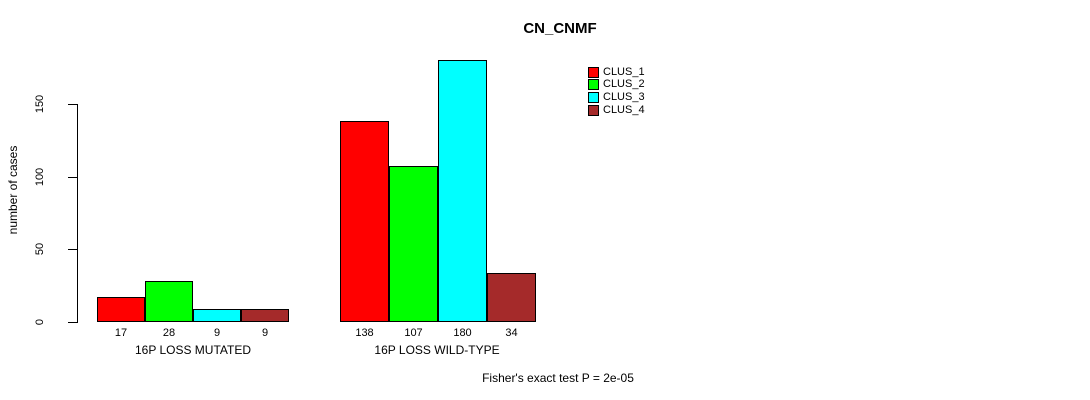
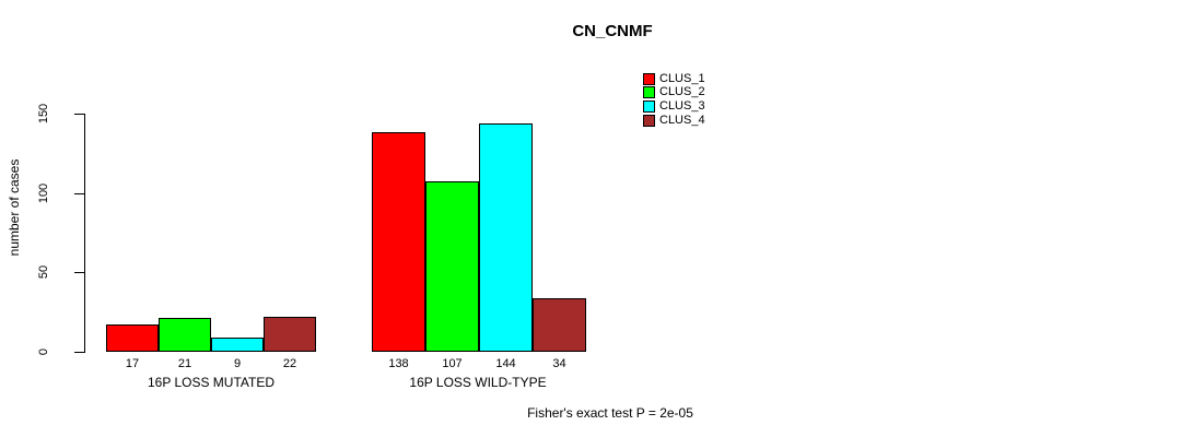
CLUS_2/16P LOSS MUTATED: 28 -> 21
CLUS_4/16P LOSS MUTATED: 9 -> 22
CLUS_3/16P LOSS WILD-TYPE: 180 -> 144
